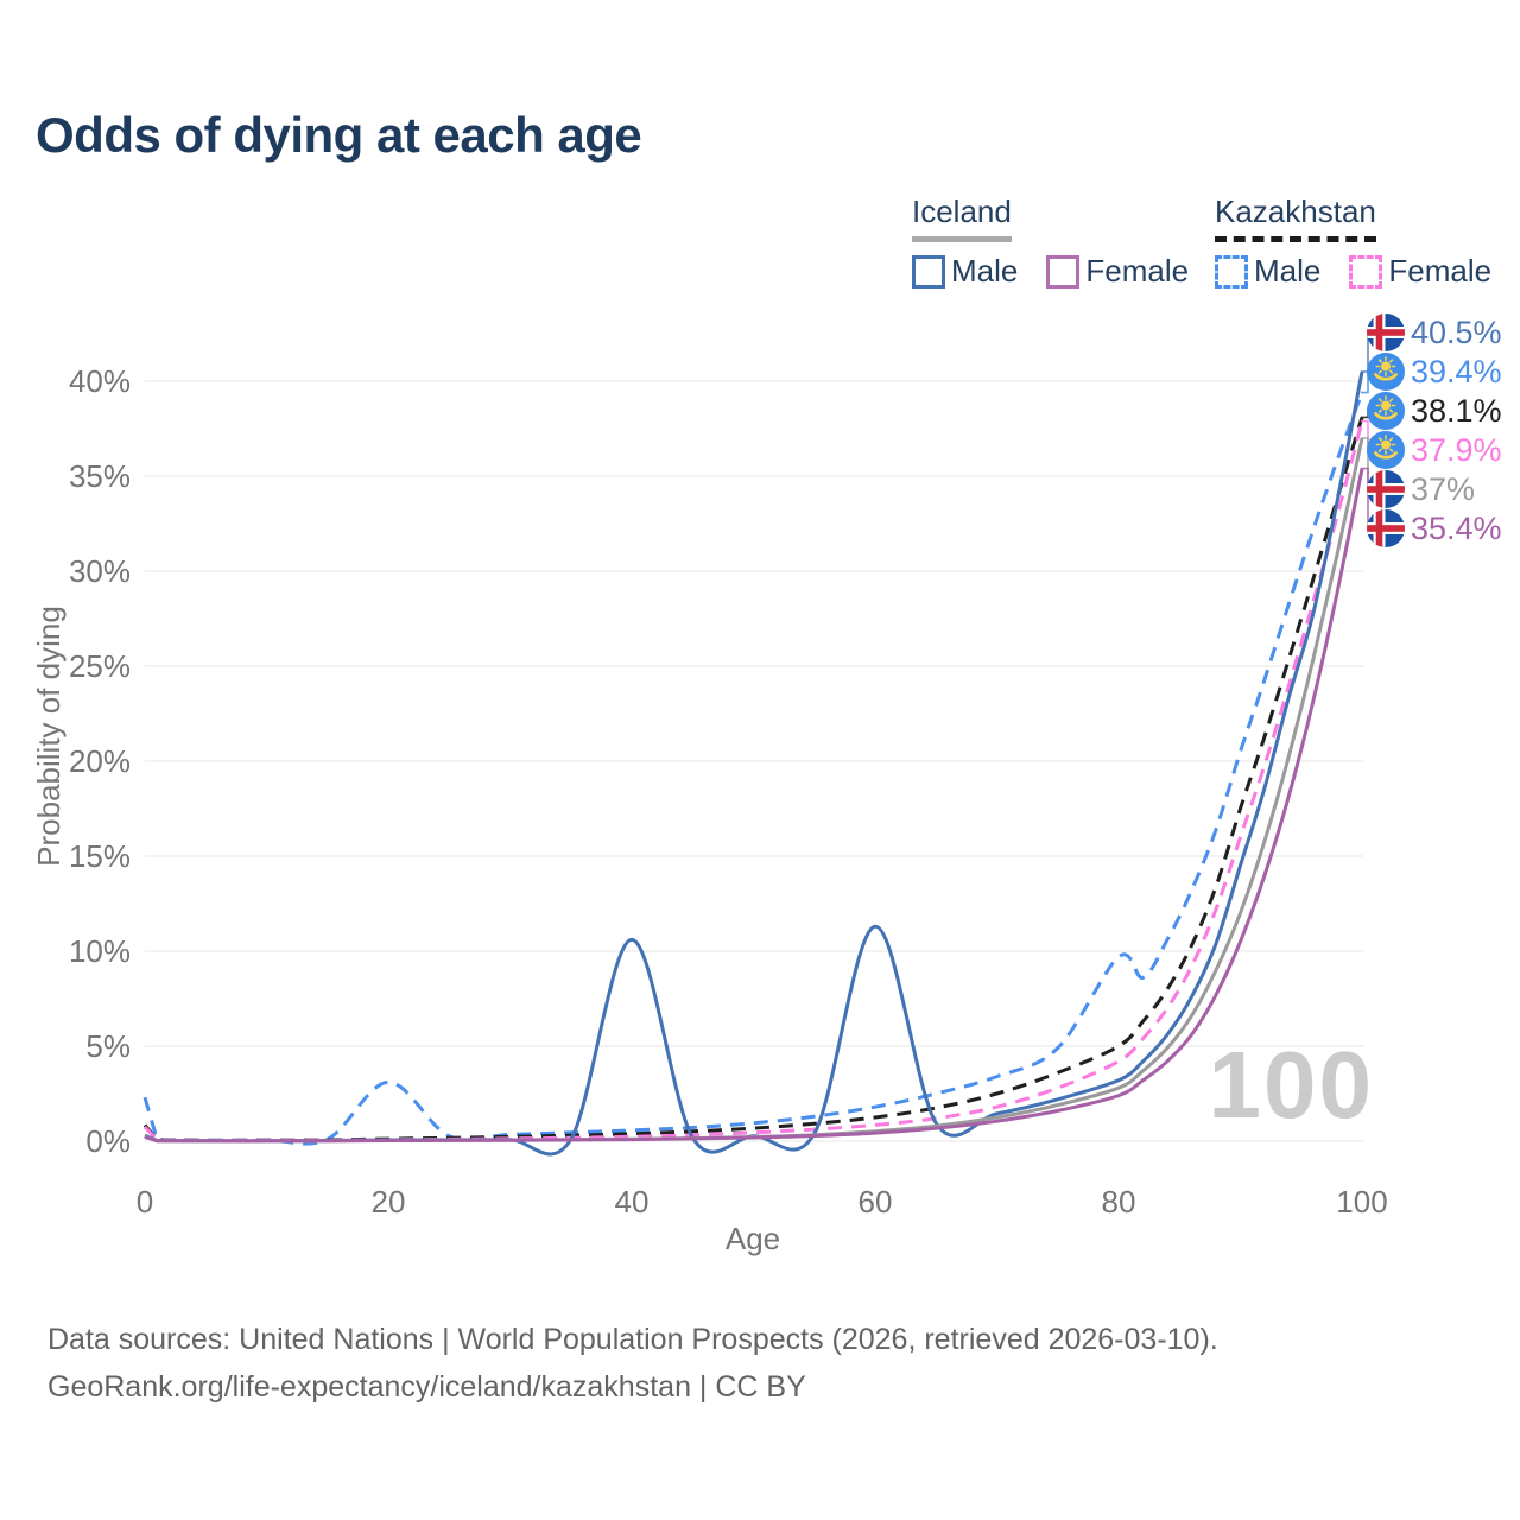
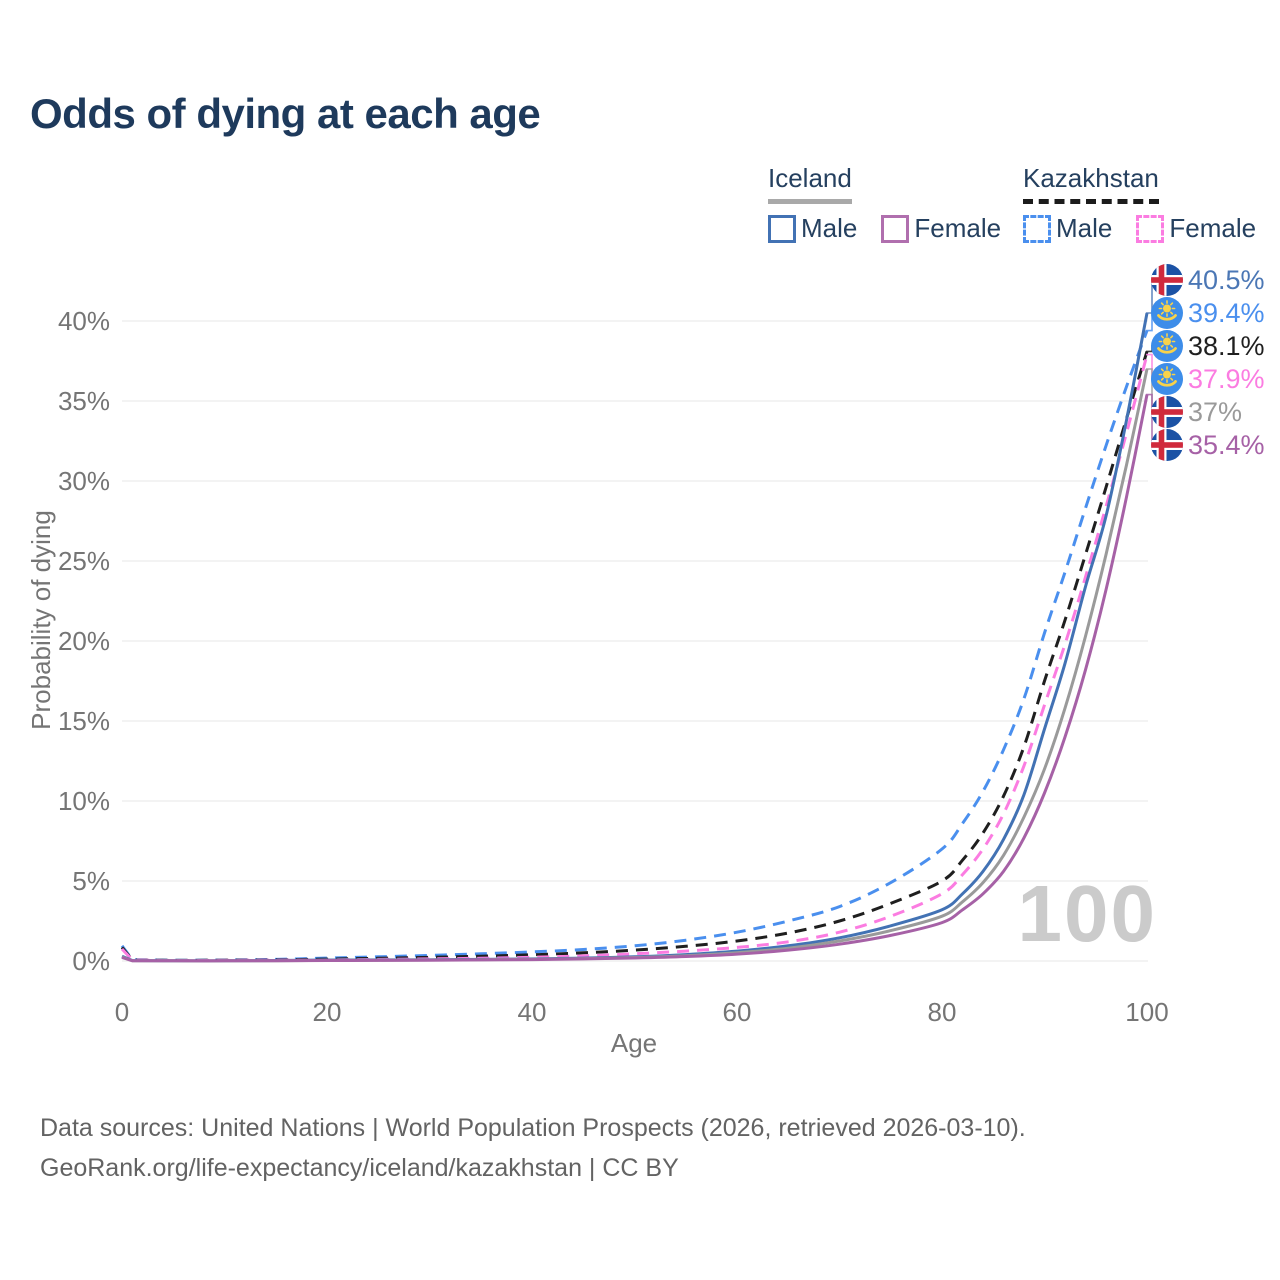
Kazakhstan Male/0: 2.3% -> 0.9%
Kazakhstan Male/20: 3.1% -> 0.2%
Iceland Male/40: 10.6% -> 0.1%
Iceland Male/60: 11.3% -> 0.6%
Kazakhstan Male/80: 9.7% -> 7.0%
